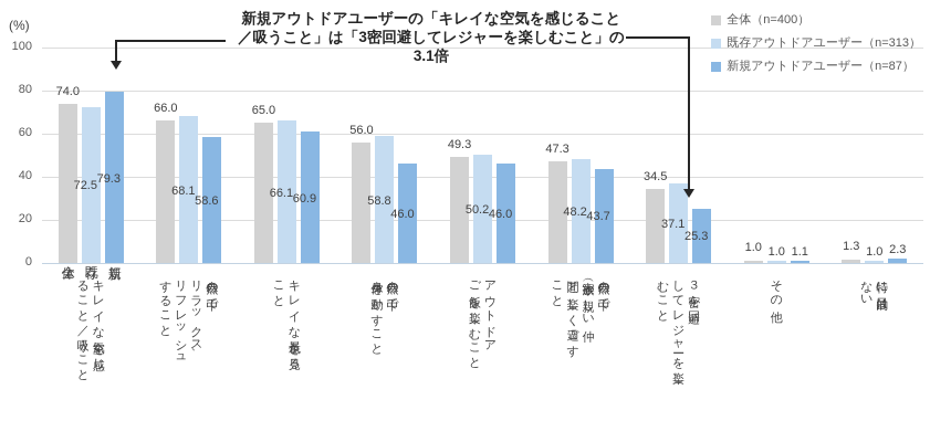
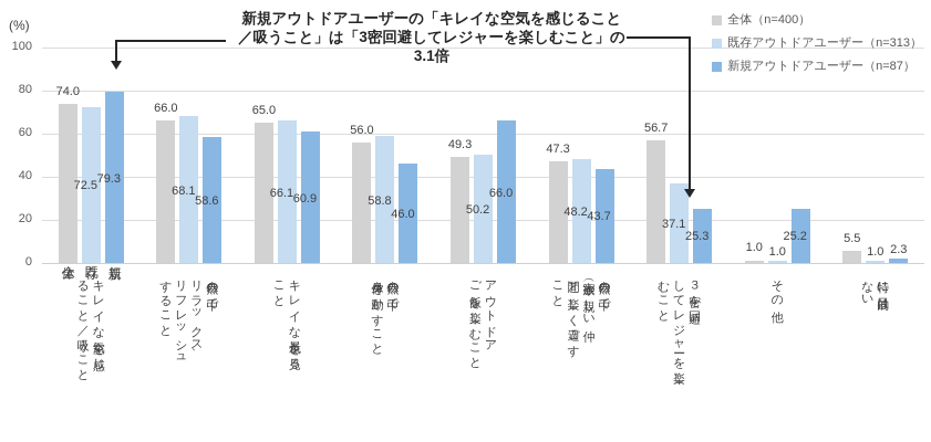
新規アウトドアユーザー（n=87）/アウトドア ご飯を楽しむこと: 46.0 -> 66.0
全体（n=400）/３密を回避 してレジャーを楽し むこと: 34.5 -> 56.7
新規アウトドアユーザー（n=87）/その他: 1.1 -> 25.2
全体（n=400）/特に目的は ない: 1.3 -> 5.5
